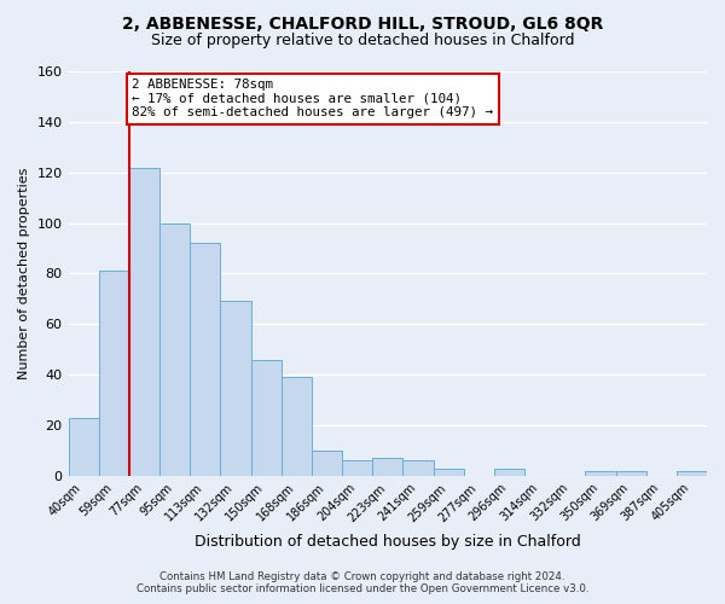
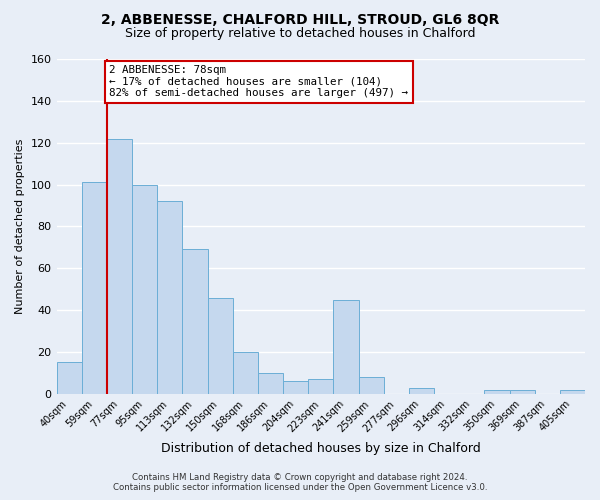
40sqm: 23 -> 15
59sqm: 81 -> 101
168sqm: 39 -> 20
241sqm: 6 -> 45
259sqm: 3 -> 8
